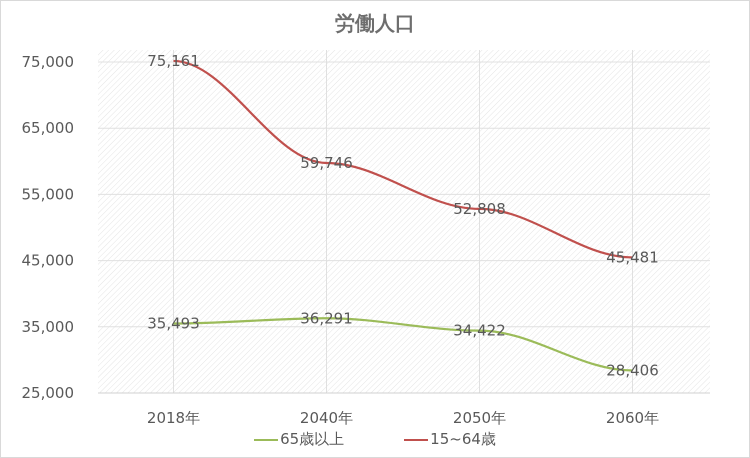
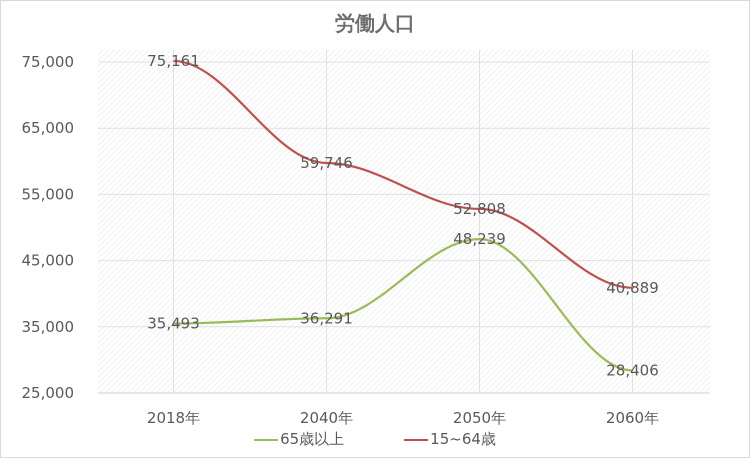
65歳以上/2050年: 34,422 -> 48,239
15~64歳/2060年: 45,481 -> 40,889
